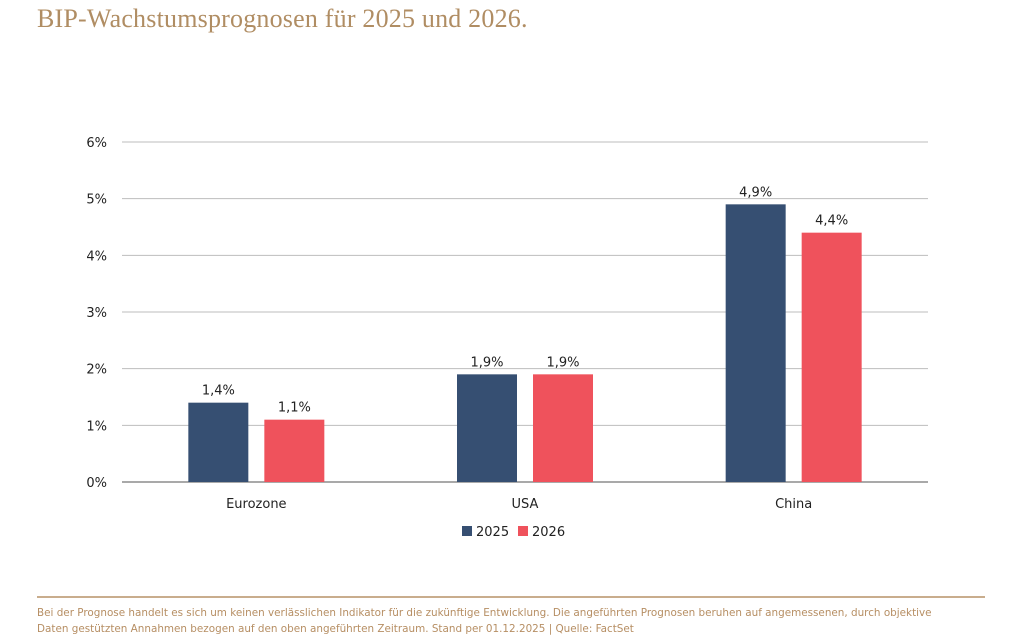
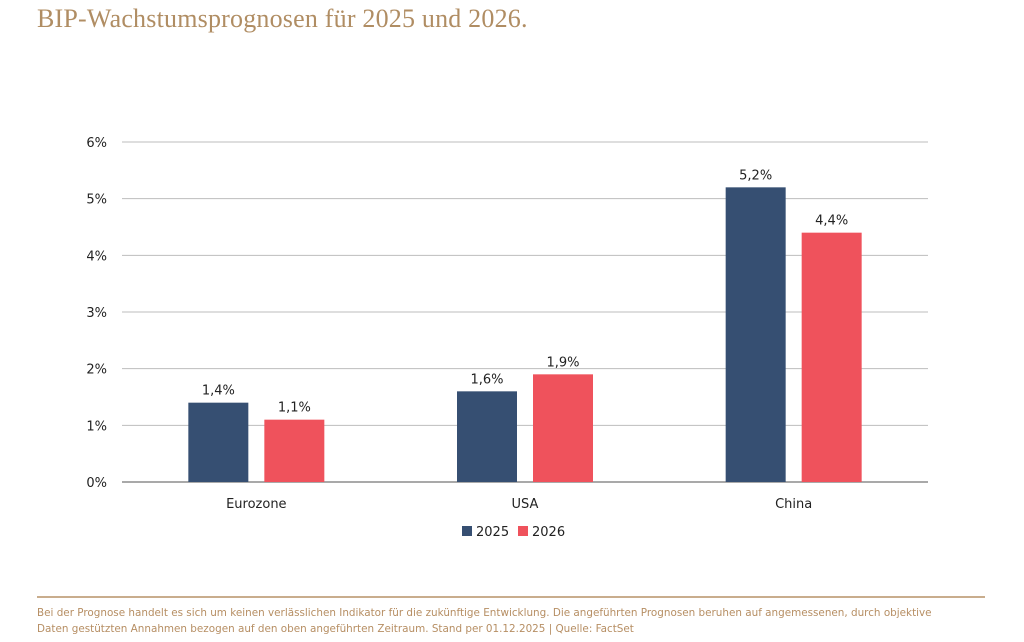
2025/USA: 1,9% -> 1,6%
2025/China: 4,9% -> 5,2%
